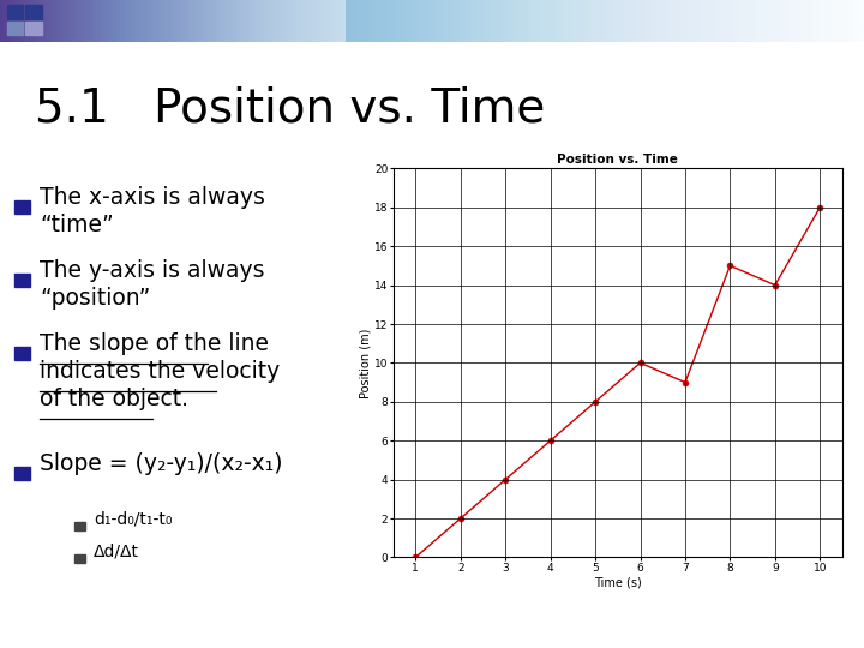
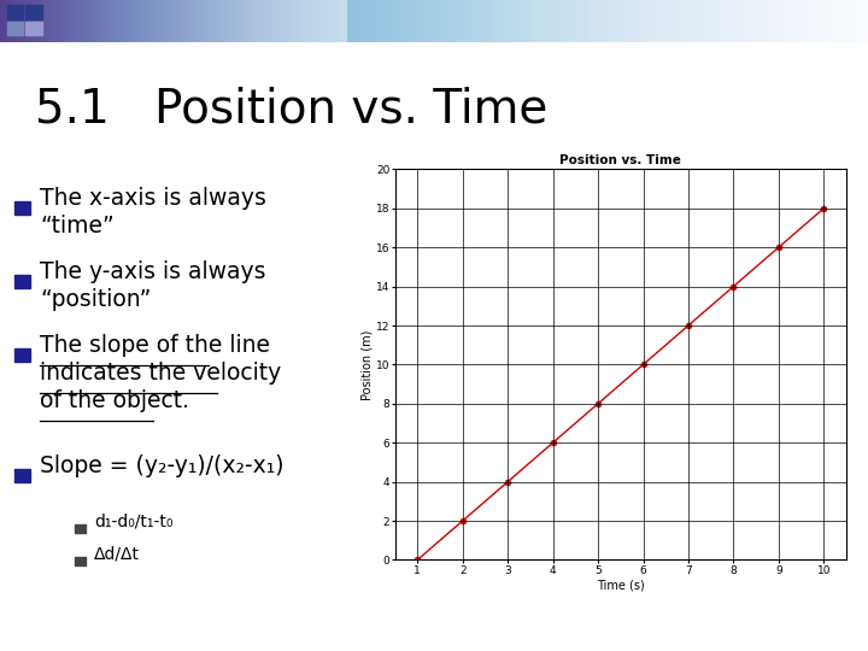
7: 9 -> 12
8: 15 -> 14
9: 14 -> 16
